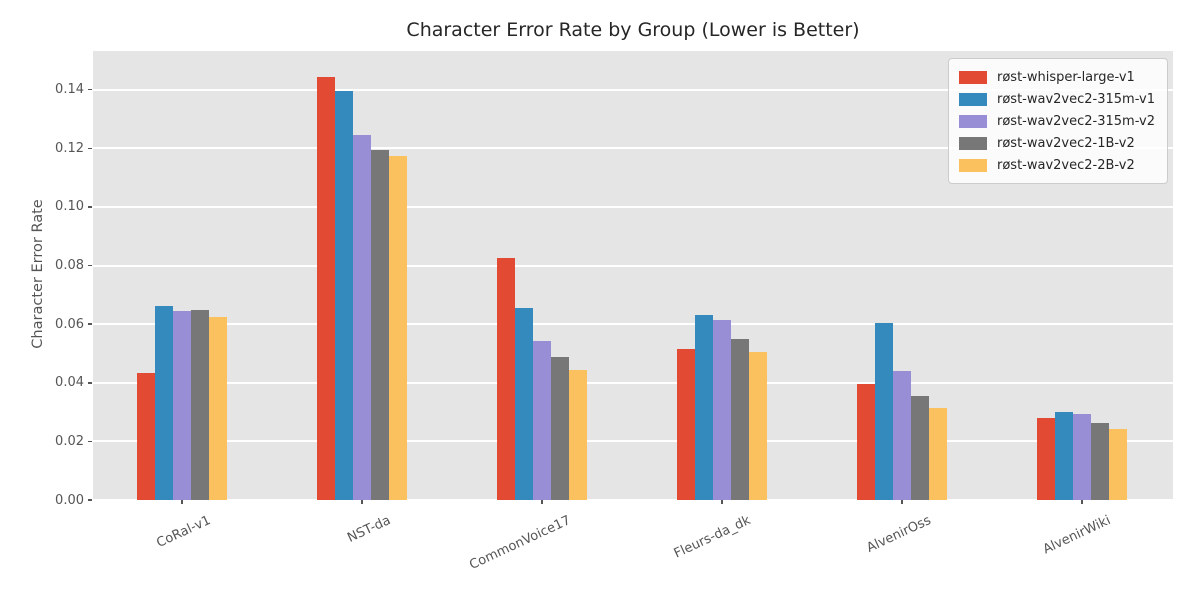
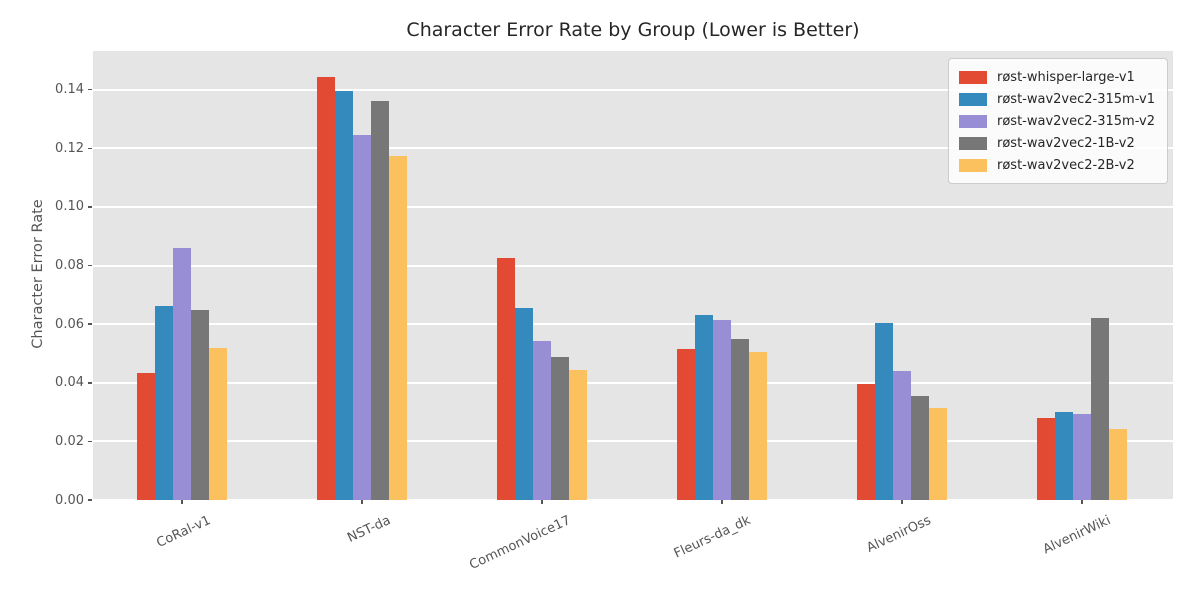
røst-wav2vec2-315m-v2/CoRal-v1: 0.065 -> 0.086
røst-wav2vec2-2B-v2/CoRal-v1: 0.062 -> 0.052
røst-wav2vec2-1B-v2/NST-da: 0.119 -> 0.136
røst-wav2vec2-1B-v2/AlvenirWiki: 0.026 -> 0.062
